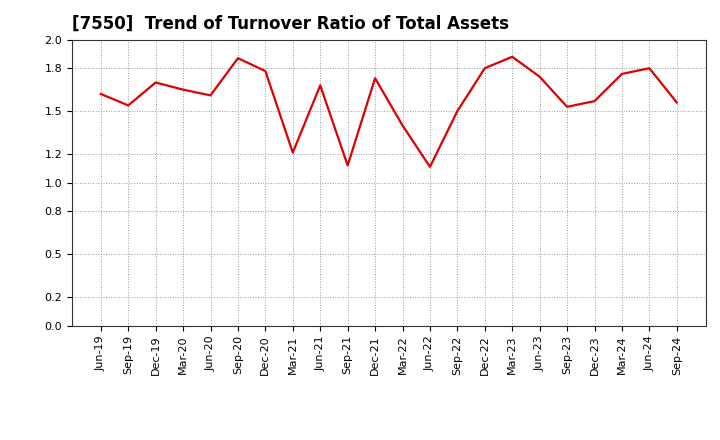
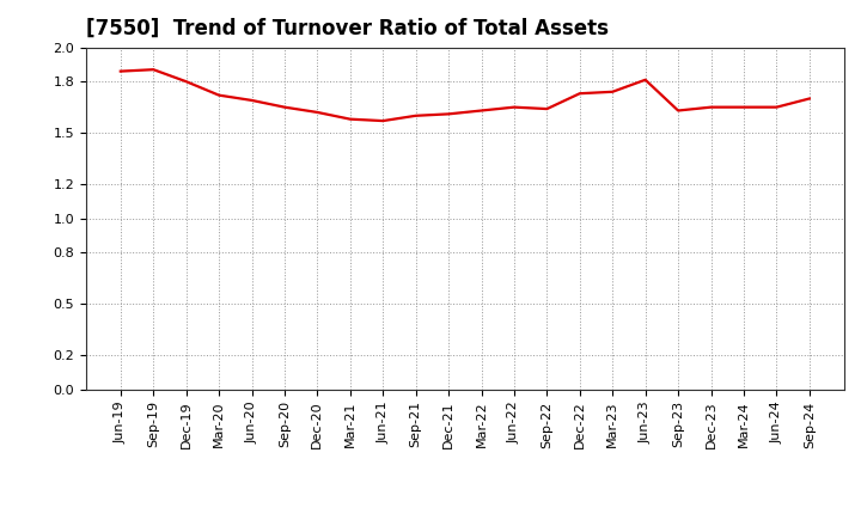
Jun-19: 1.62 -> 1.86
Sep-19: 1.54 -> 1.87
Dec-19: 1.70 -> 1.80
Mar-20: 1.65 -> 1.72
Jun-20: 1.61 -> 1.69
Sep-20: 1.87 -> 1.65
Dec-20: 1.78 -> 1.62
Mar-21: 1.21 -> 1.58
Jun-21: 1.68 -> 1.57
Sep-21: 1.12 -> 1.60
Dec-21: 1.73 -> 1.61
Mar-22: 1.40 -> 1.63
Jun-22: 1.11 -> 1.65
Sep-22: 1.50 -> 1.64
Dec-22: 1.80 -> 1.73
Mar-23: 1.88 -> 1.74
Jun-23: 1.74 -> 1.81
Sep-23: 1.53 -> 1.63
Dec-23: 1.57 -> 1.65
Mar-24: 1.76 -> 1.65
Jun-24: 1.80 -> 1.65
Sep-24: 1.56 -> 1.70
